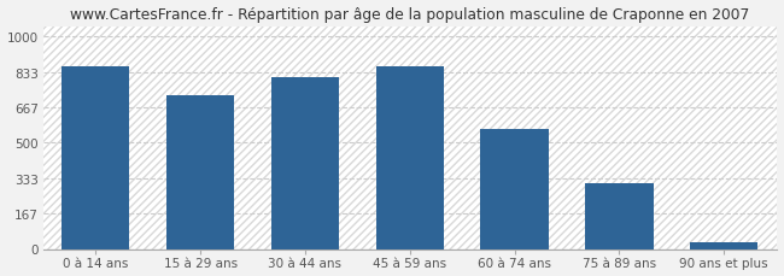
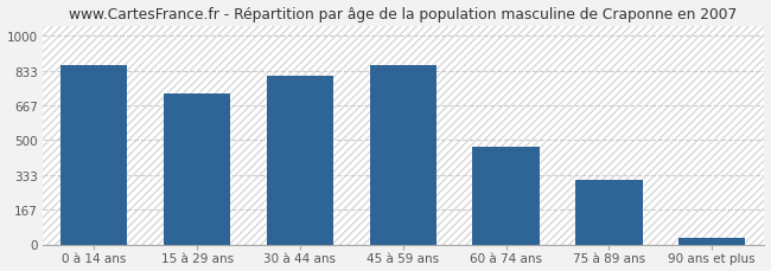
60 à 74 ans: 560 -> 470
